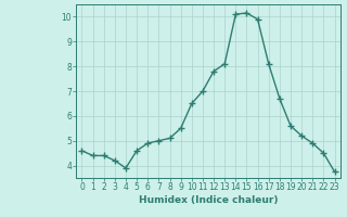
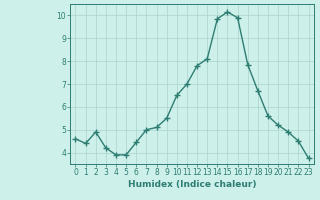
2: 4.40 -> 4.90
5: 4.60 -> 3.90
6: 4.90 -> 4.45
14: 10.10 -> 9.85
17: 8.10 -> 7.85
